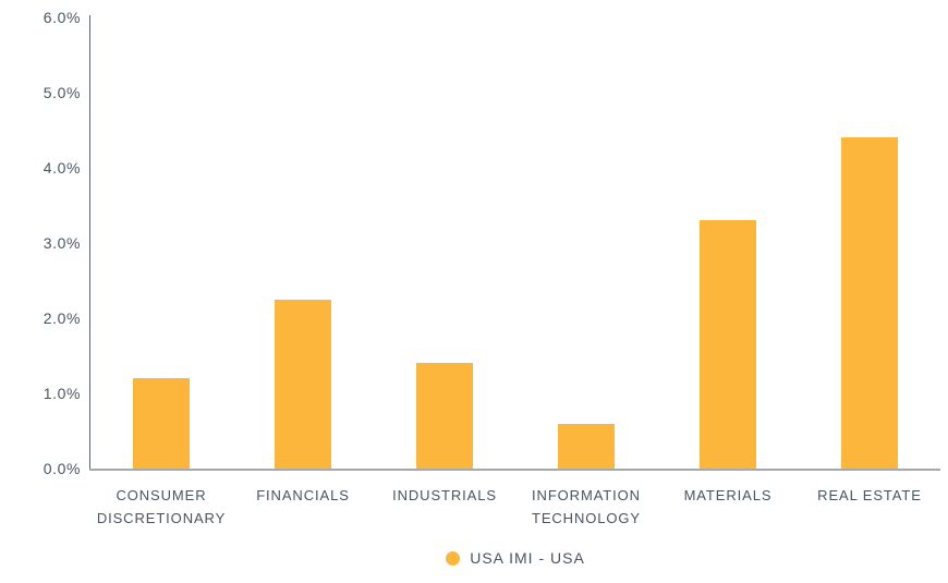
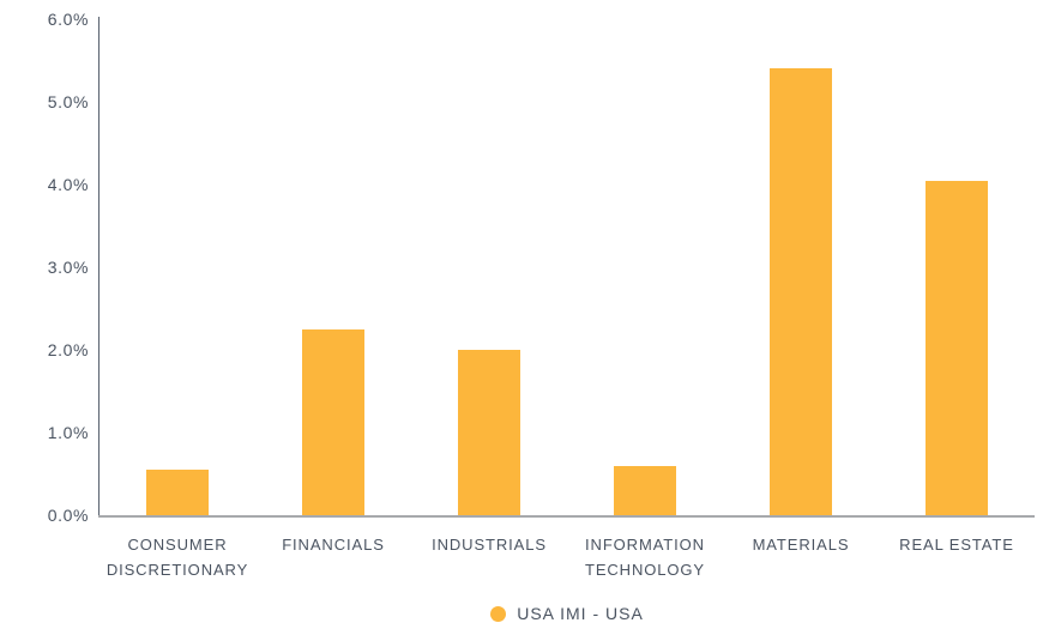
CONSUMER DISCRETIONARY: 1.2% -> 0.6%
INDUSTRIALS: 1.4% -> 2.0%
MATERIALS: 3.3% -> 5.4%
REAL ESTATE: 4.4% -> 4.0%
